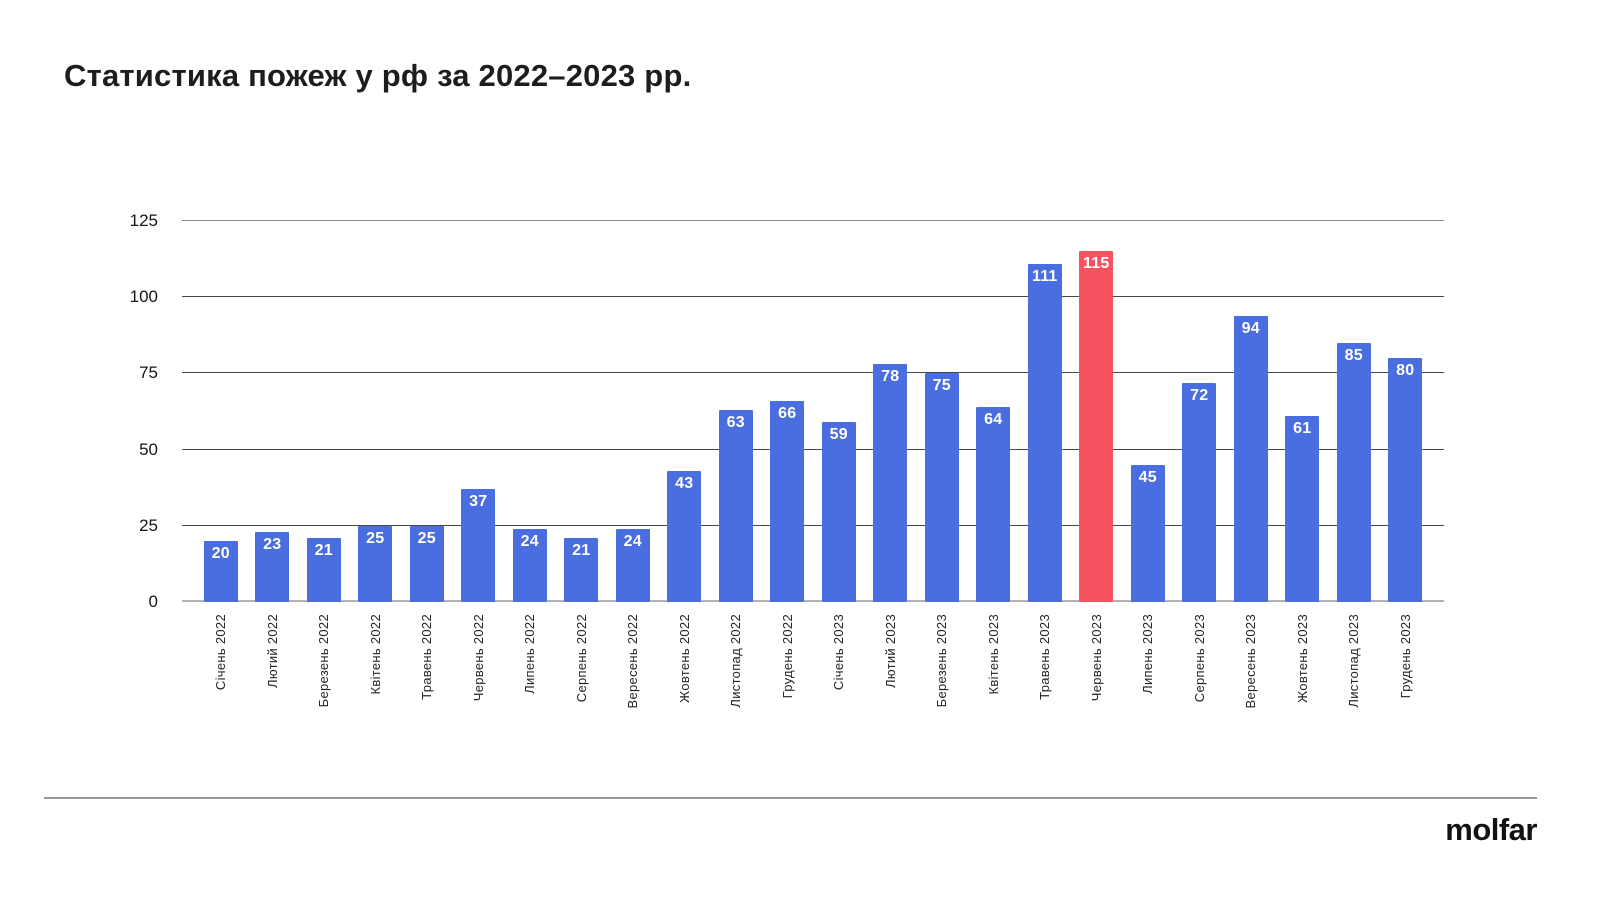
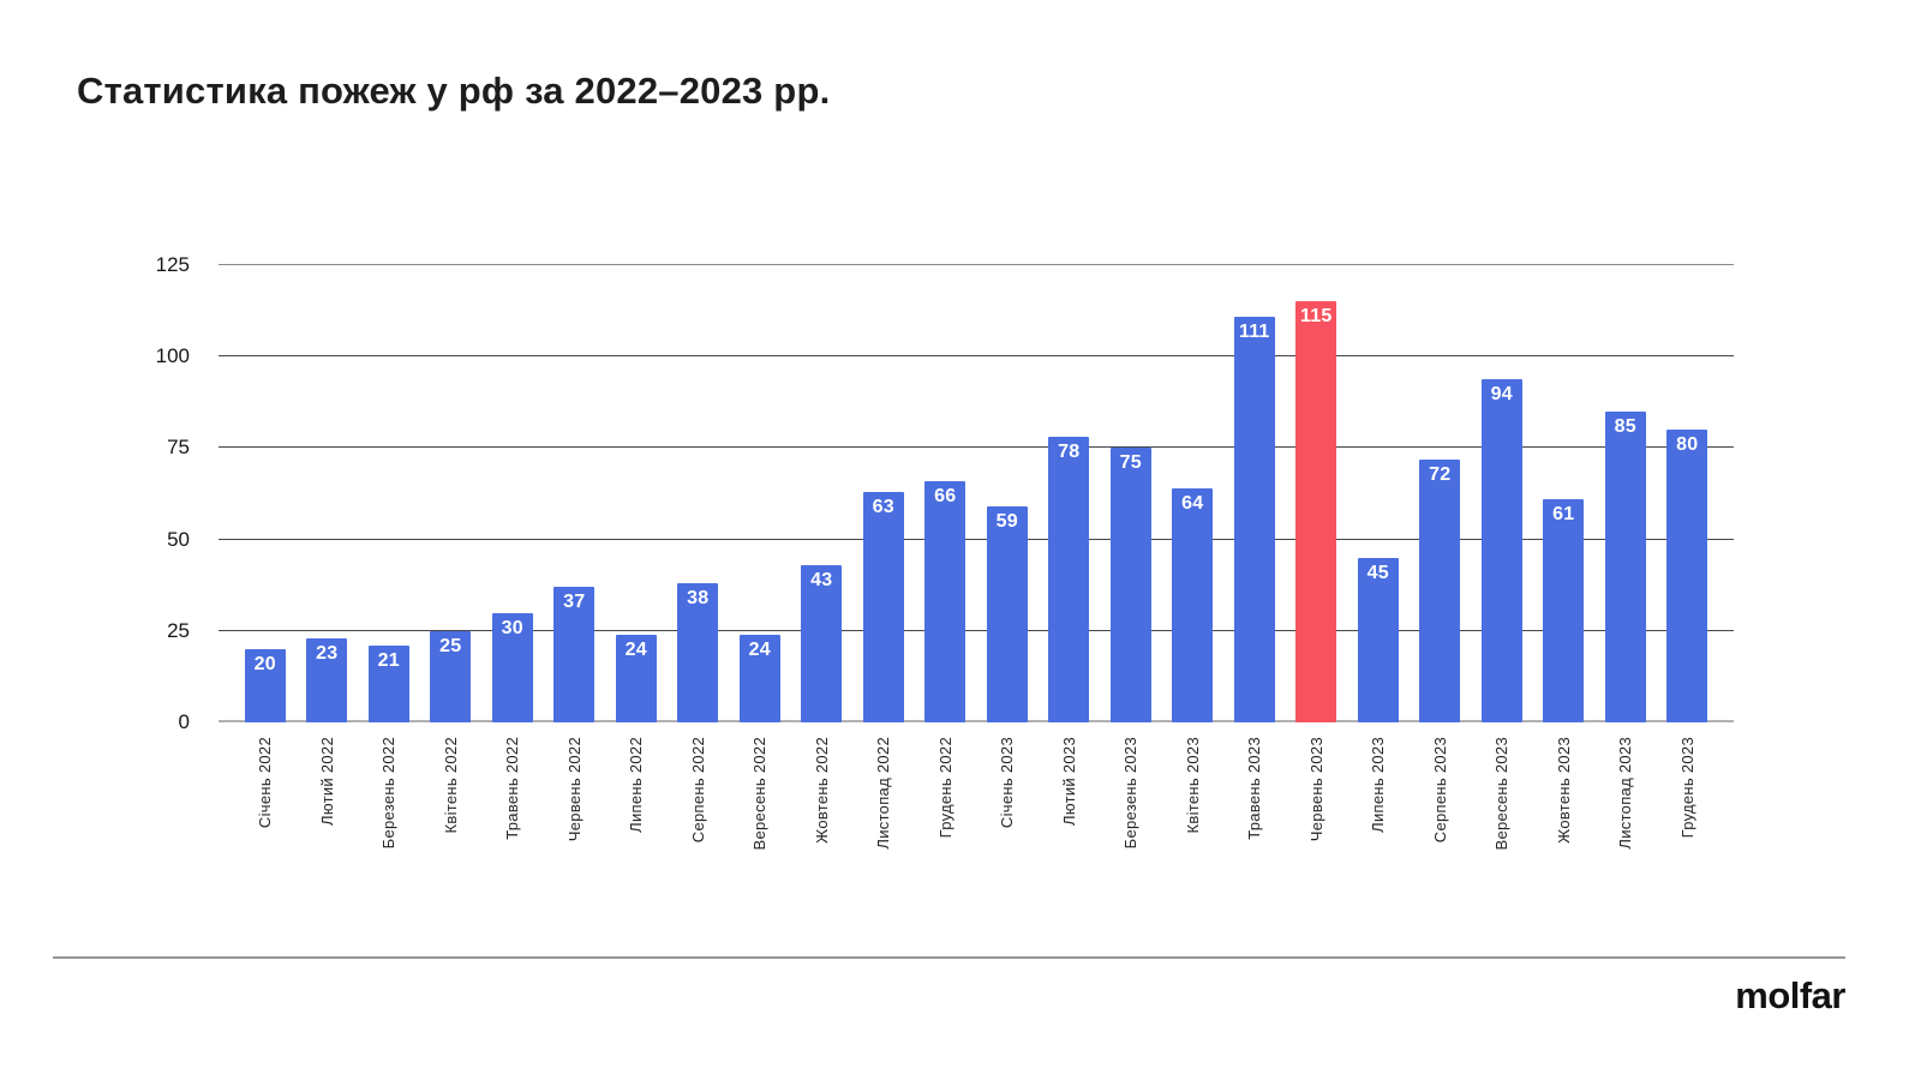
Травень 2022: 25 -> 30
Серпень 2022: 21 -> 38
